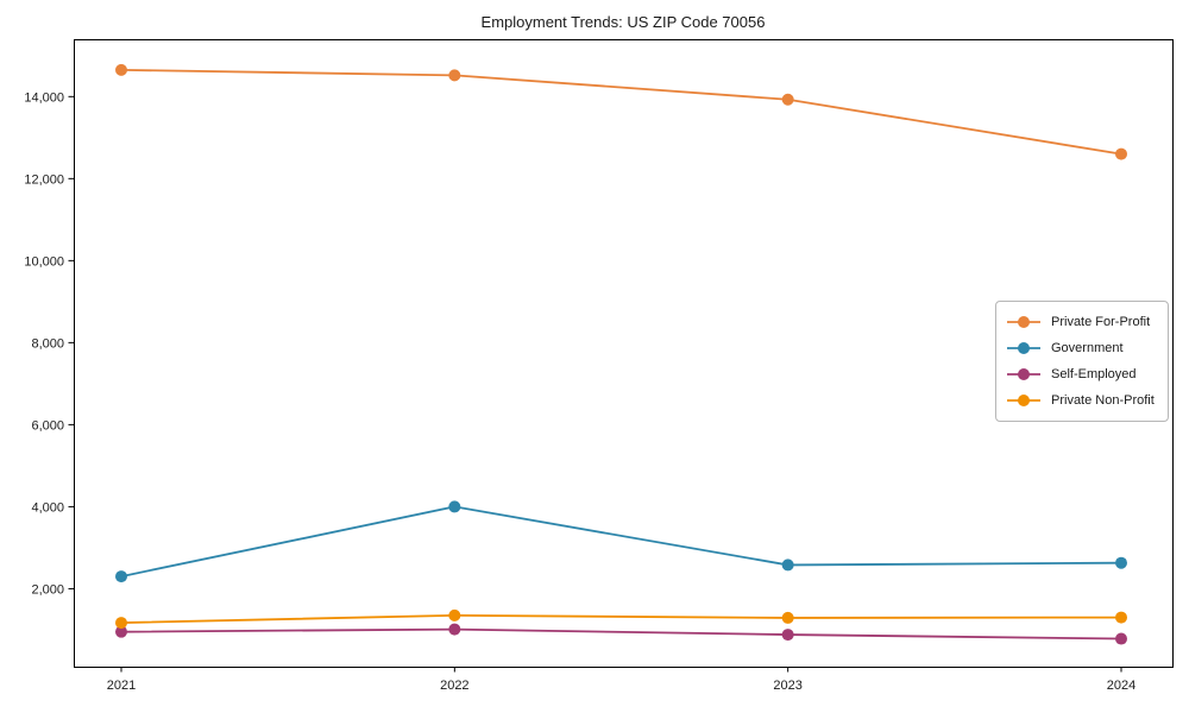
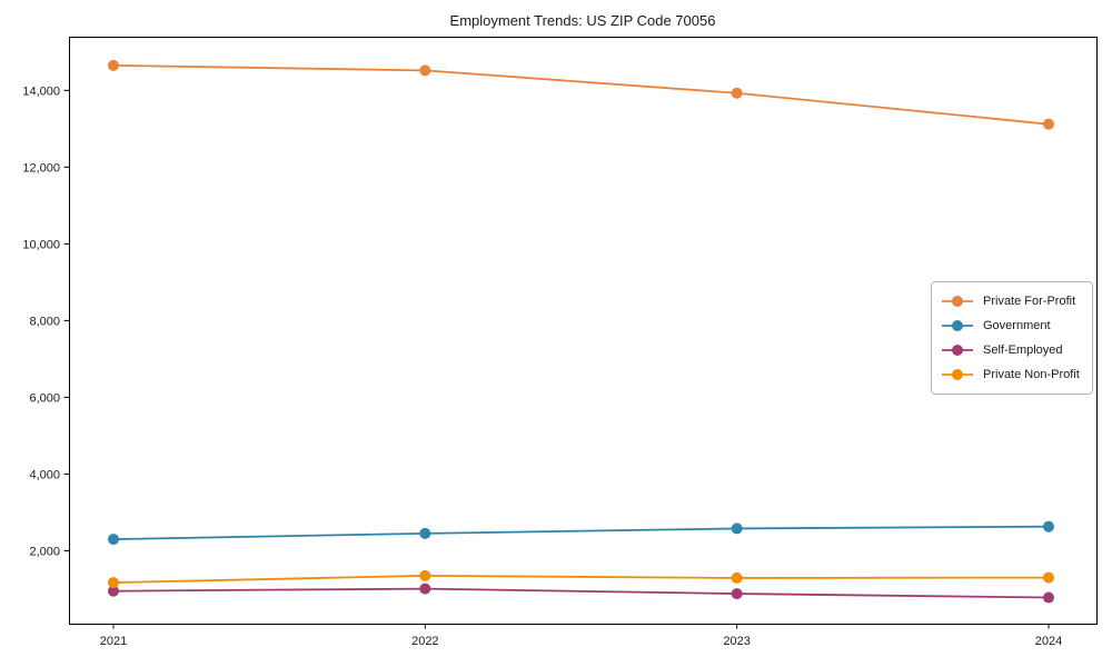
Government/2022: 4000 -> 2400
Private For-Profit/2024: 12600 -> 13100
